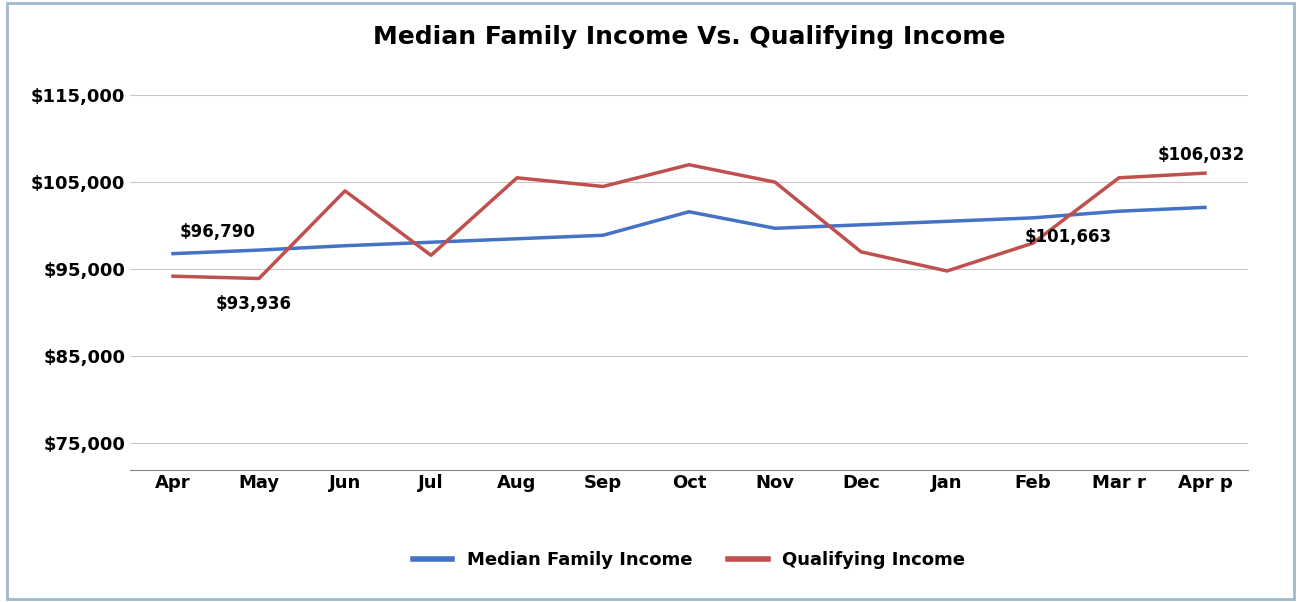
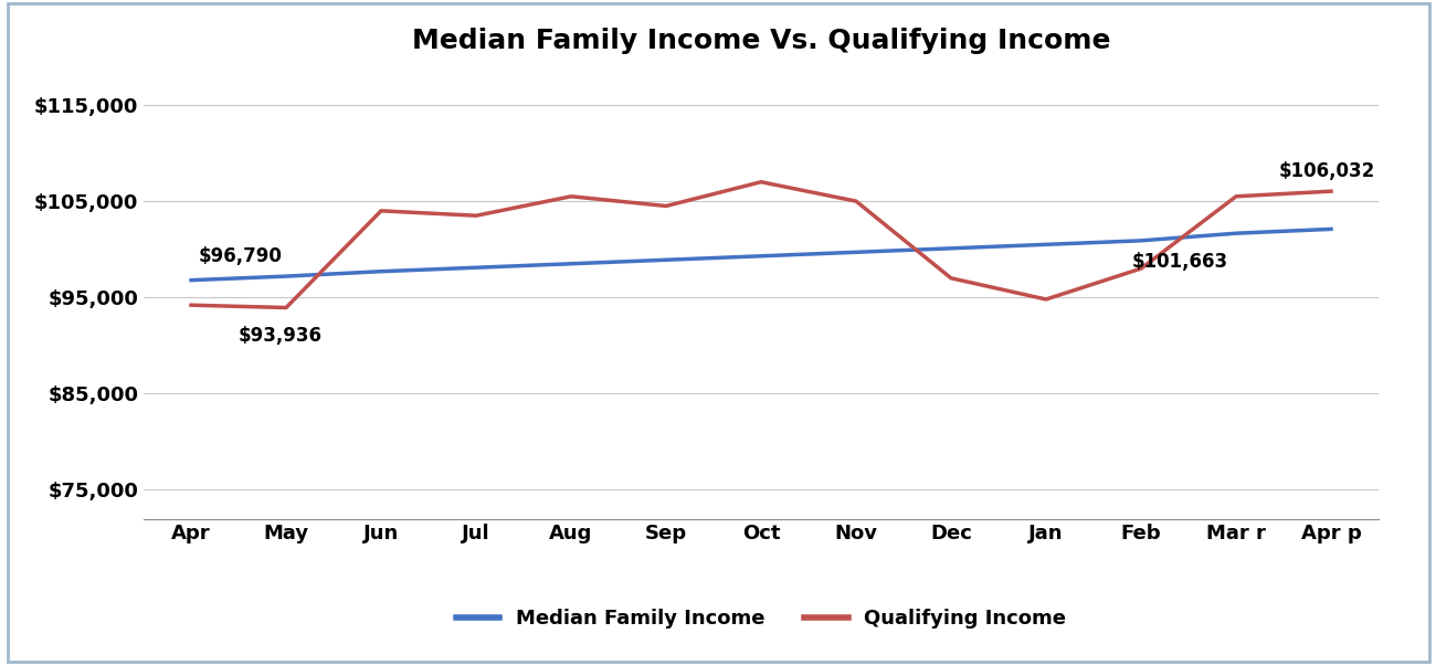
Qualifying Income/Jul: $96,600 -> $103,500
Median Family Income/Oct: $101,600 -> $99,300
